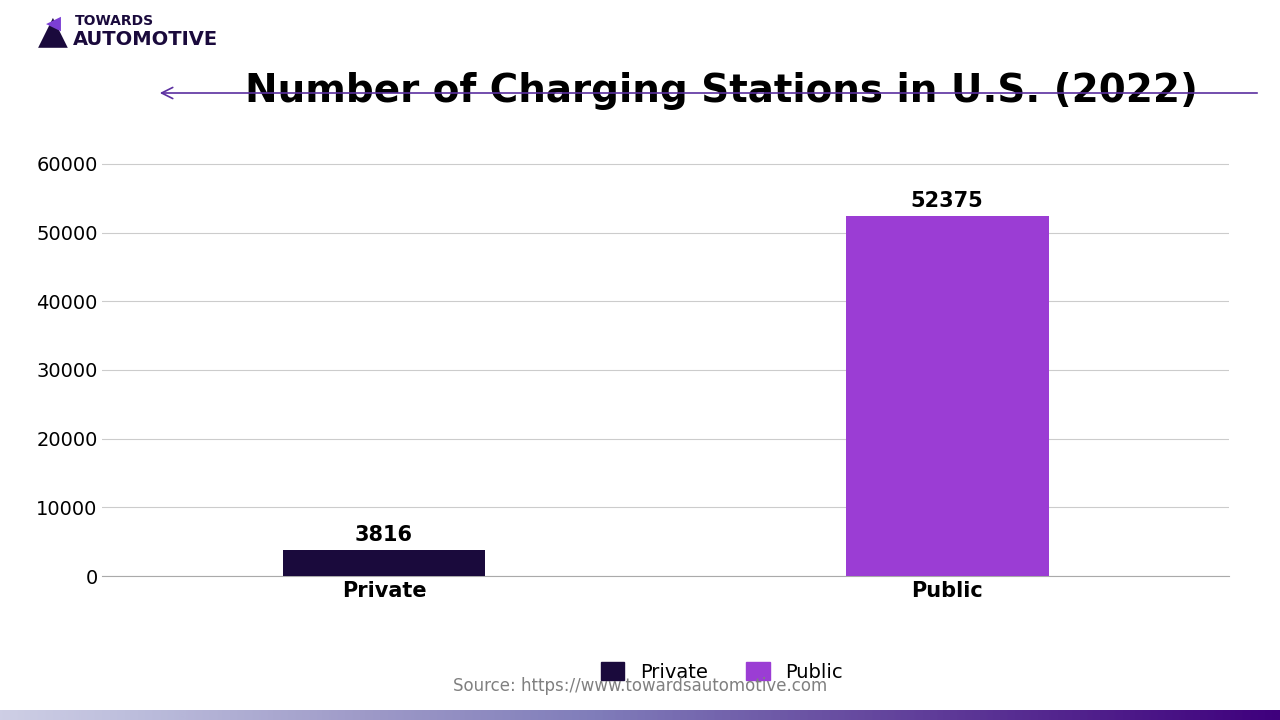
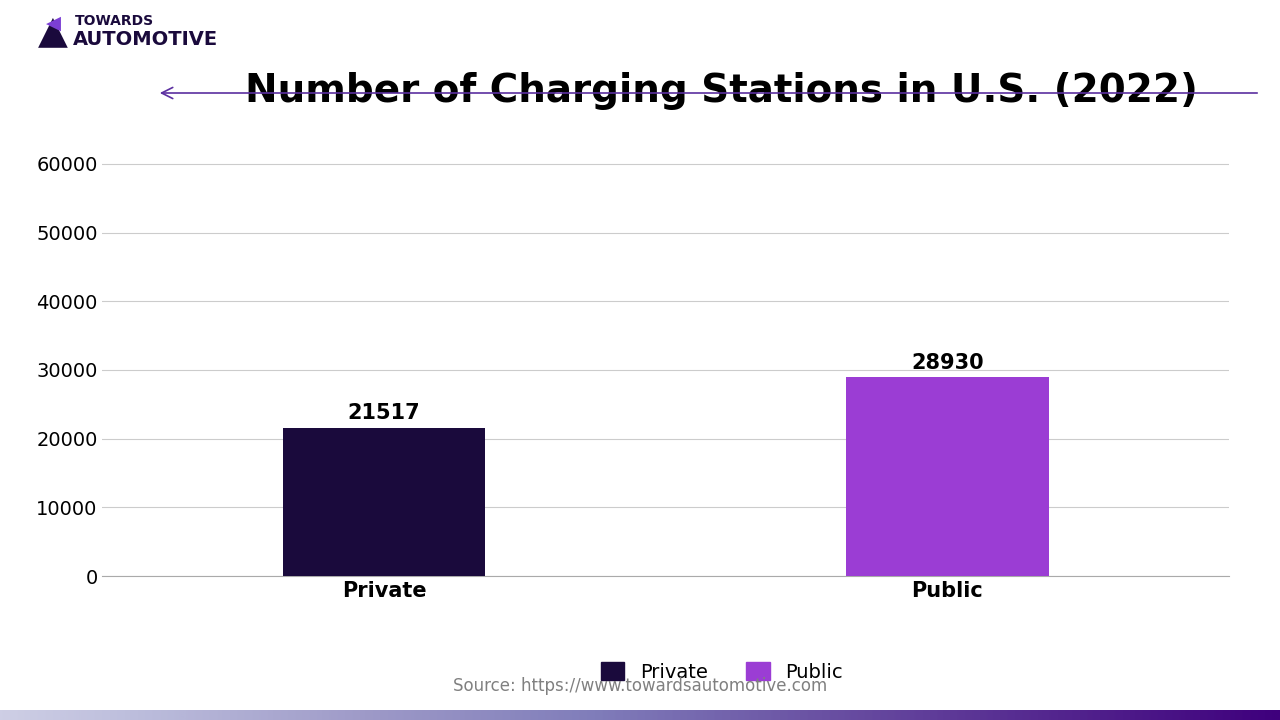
Private: 3816 -> 21517
Public: 52375 -> 28930
